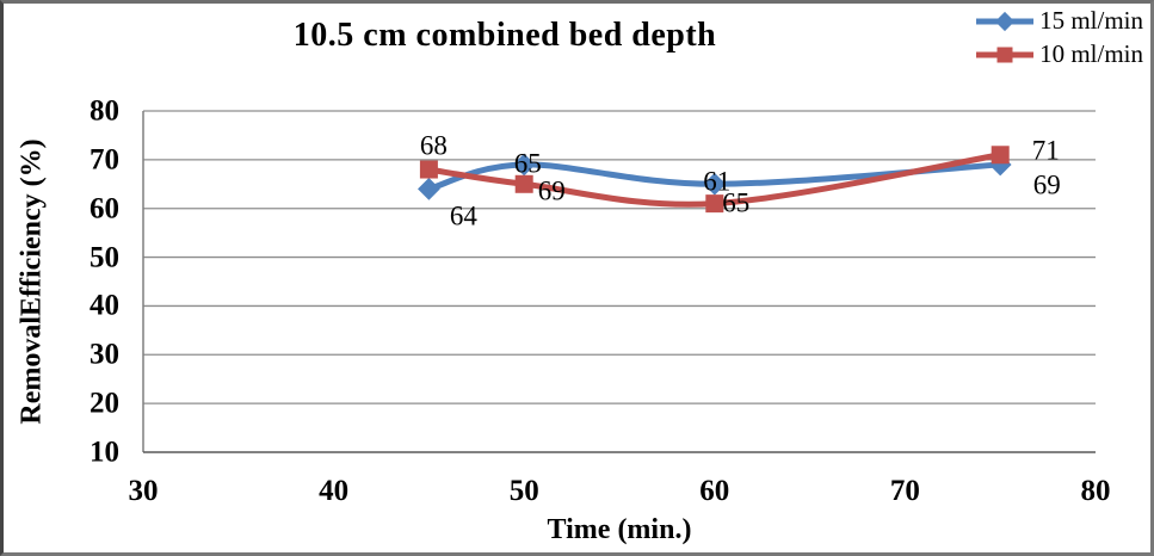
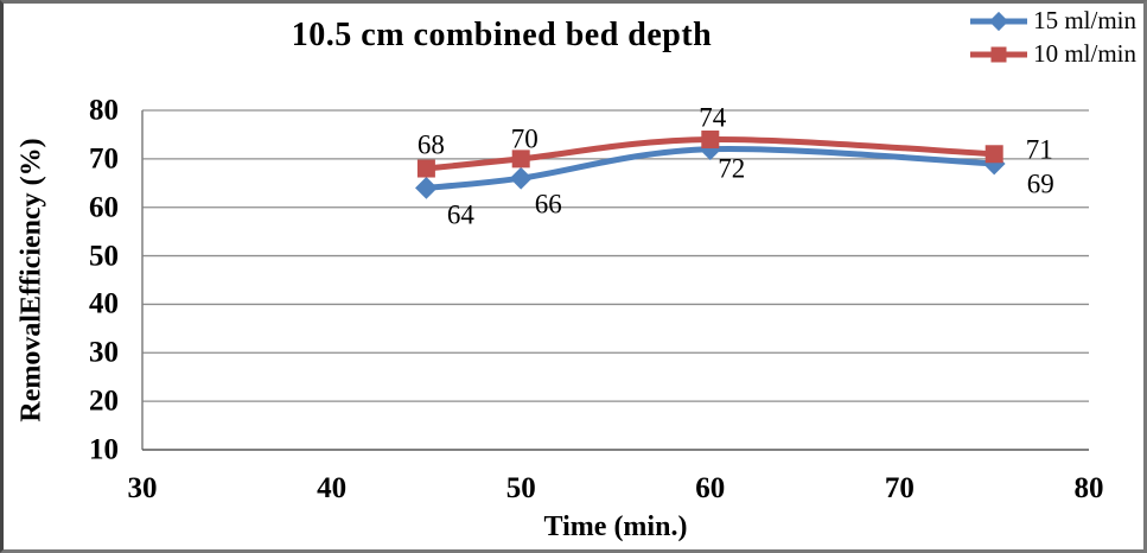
15 ml/min/50: 69 -> 66
10 ml/min/50: 65 -> 70
15 ml/min/60: 65 -> 72
10 ml/min/60: 61 -> 74
